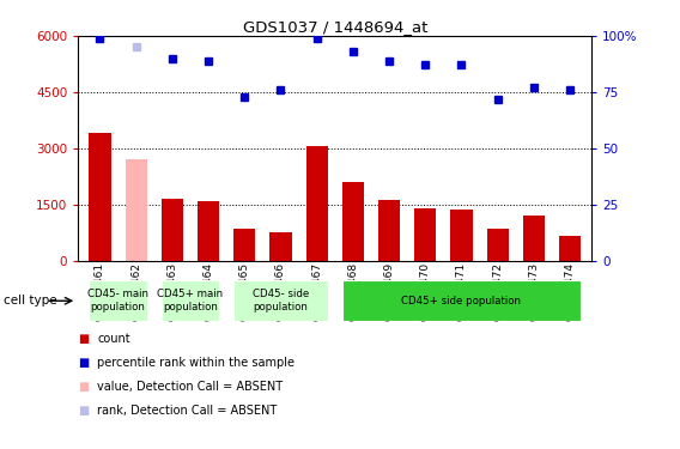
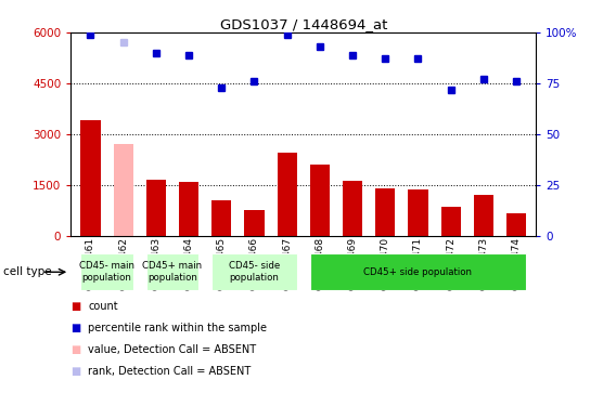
GSM37465: 850 -> 1050
GSM37467: 3050 -> 2450
